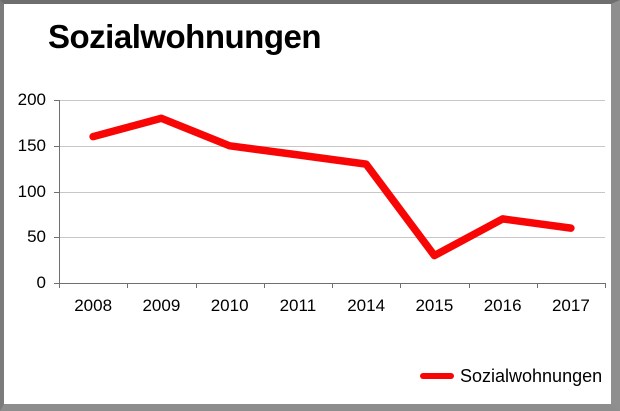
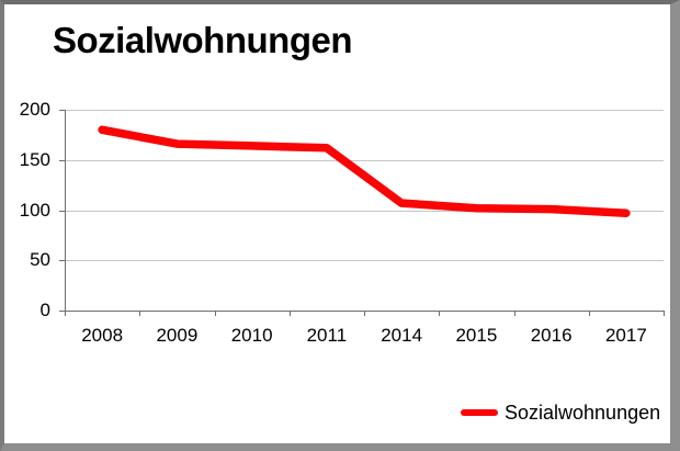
2008: 160 -> 180
2009: 180 -> 170
2010: 150 -> 160
2011: 140 -> 160
2014: 130 -> 110
2015: 30 -> 100
2016: 70 -> 100
2017: 60 -> 100
